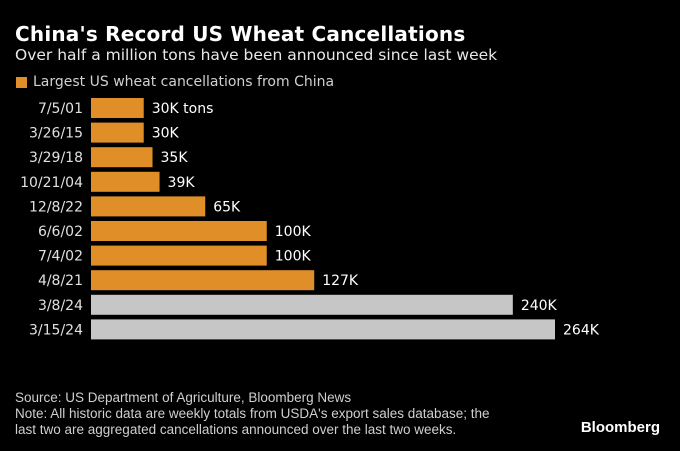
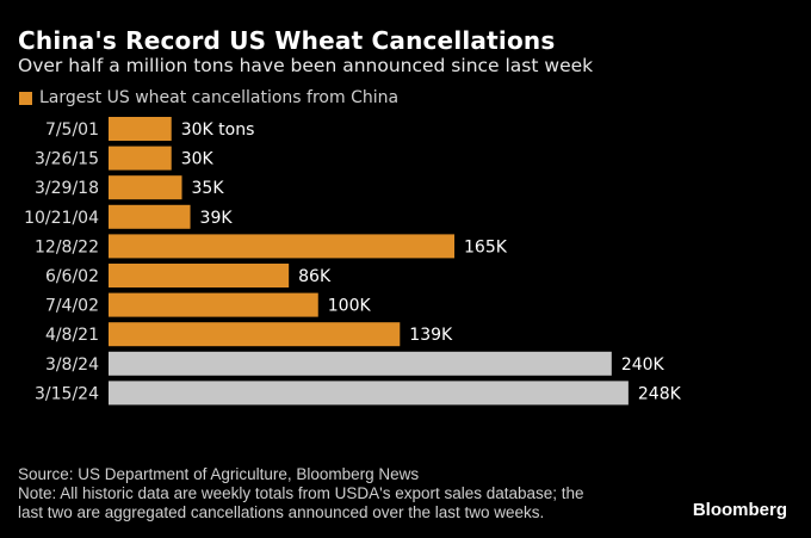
12/8/22: 65K -> 165K
6/6/02: 100K -> 86K
4/8/21: 127K -> 139K
3/15/24: 264K -> 248K
